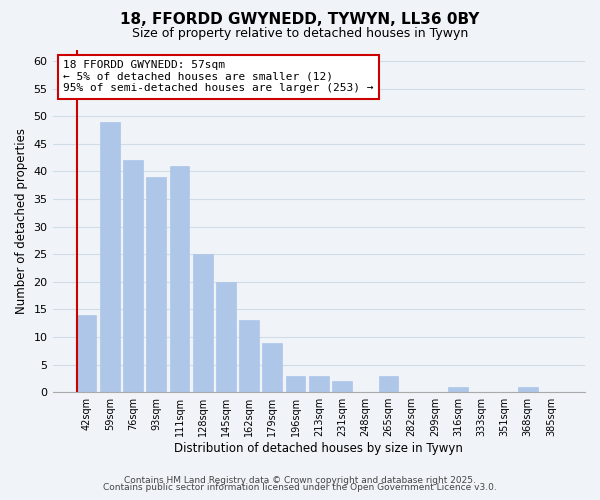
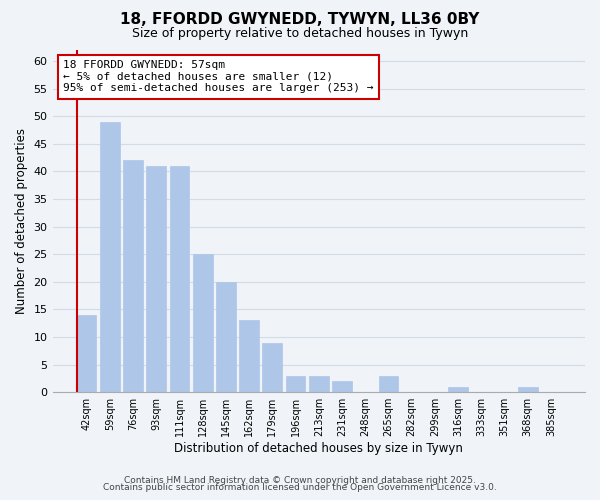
93sqm: 39 -> 41
